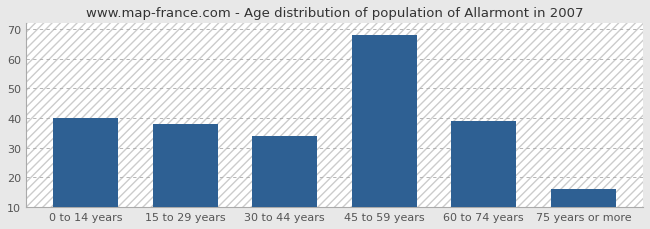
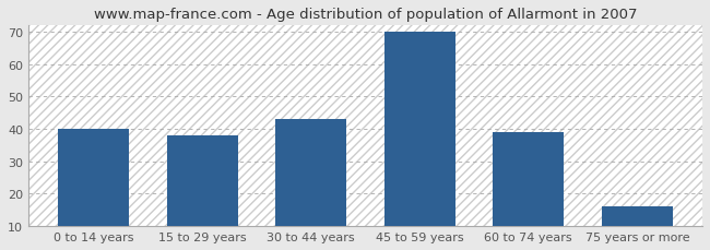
30 to 44 years: 34 -> 43
45 to 59 years: 68 -> 70
